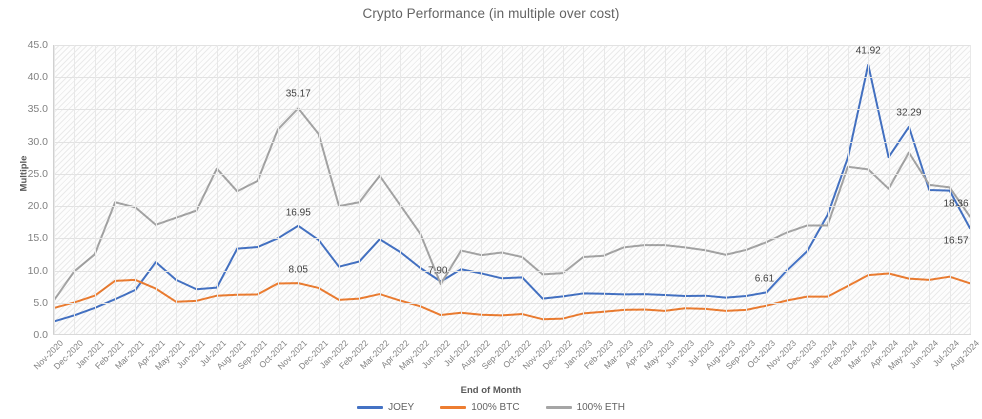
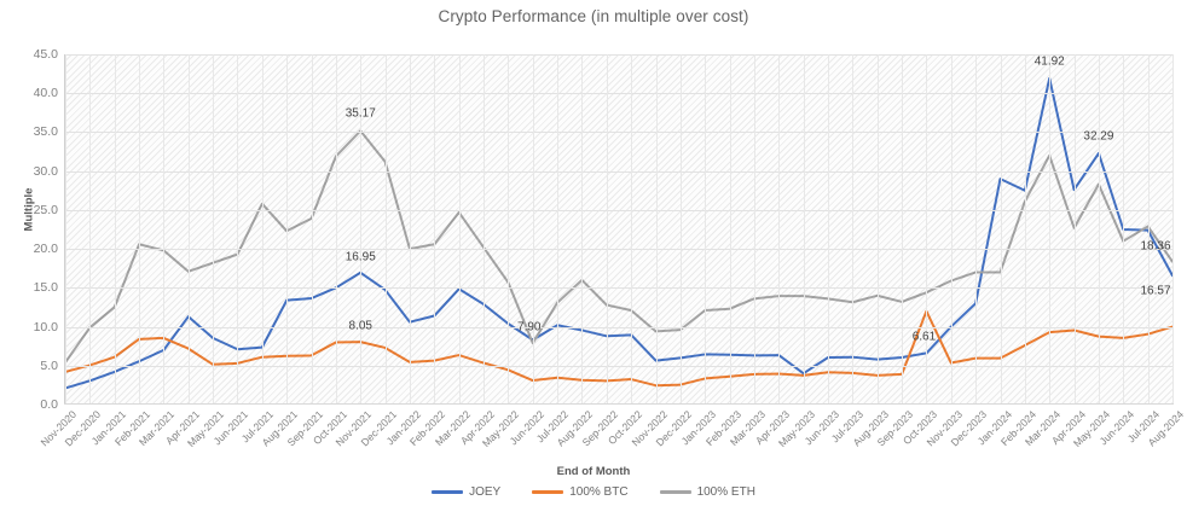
100% ETH/Aug-2022: 12 -> 16
JOEY/May-2023: 6 -> 4
100% ETH/Aug-2023: 12 -> 14
100% BTC/Oct-2023: 5 -> 12
JOEY/Jan-2024: 19 -> 29
100% ETH/Mar-2024: 26 -> 32
100% ETH/Jun-2024: 23 -> 21
100% BTC/Aug-2024: 8 -> 10
